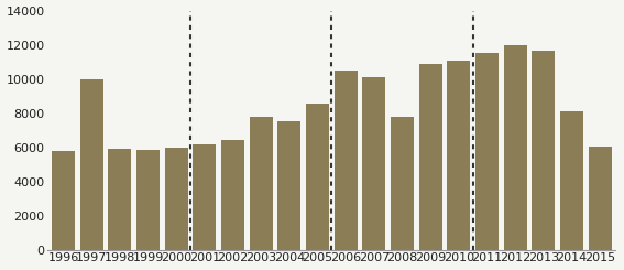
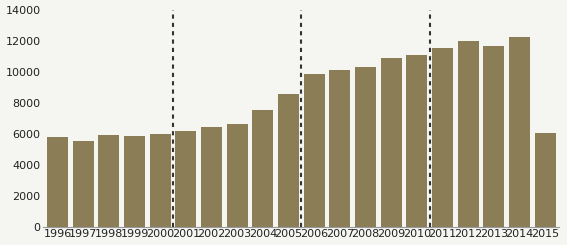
1997: 10000 -> 5600
2003: 7800 -> 6600
2006: 10500 -> 9800
2008: 7800 -> 10300
2014: 8100 -> 12200
